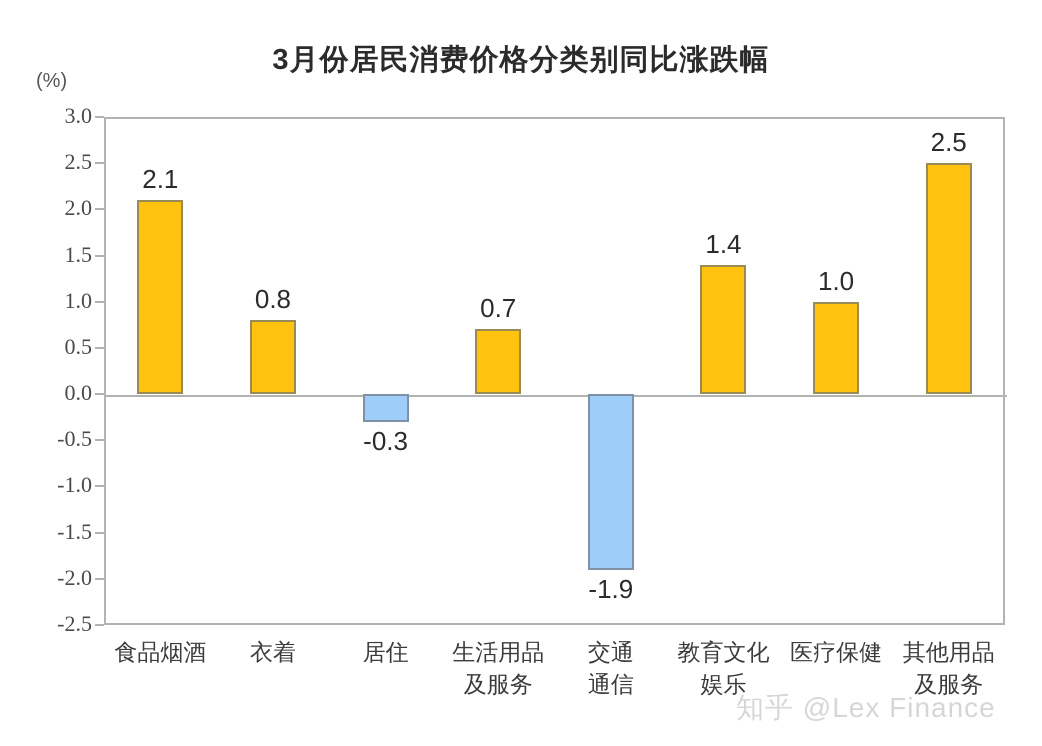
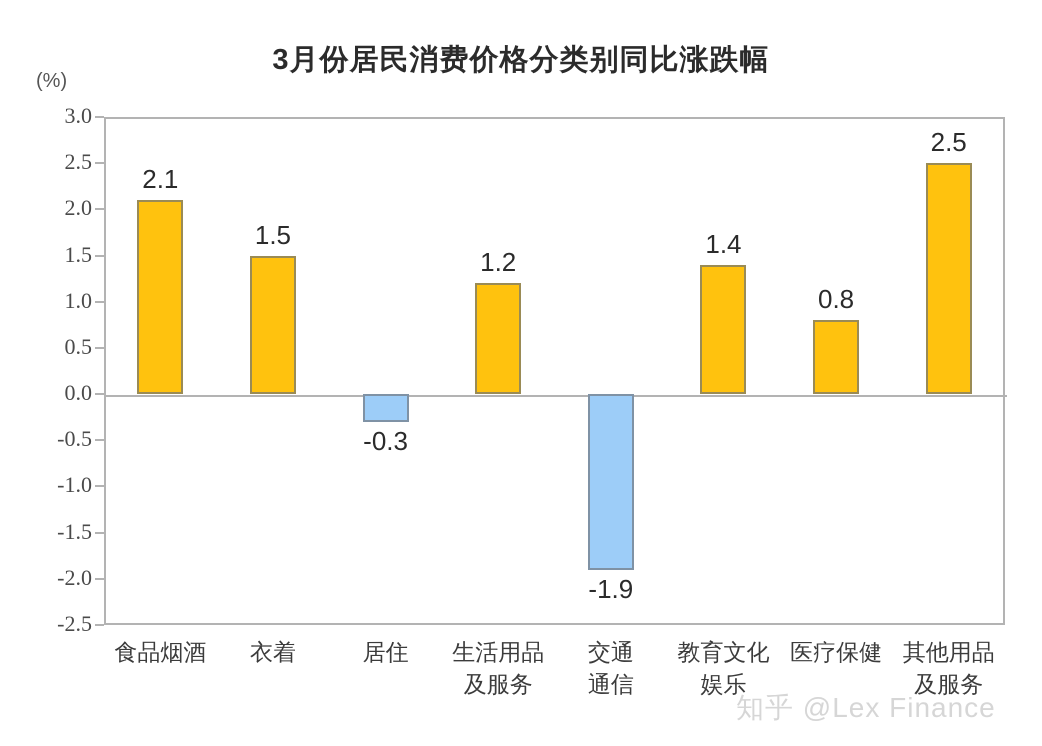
衣着: 0.8 -> 1.5
生活用品及服务: 0.7 -> 1.2
医疗保健: 1.0 -> 0.8
